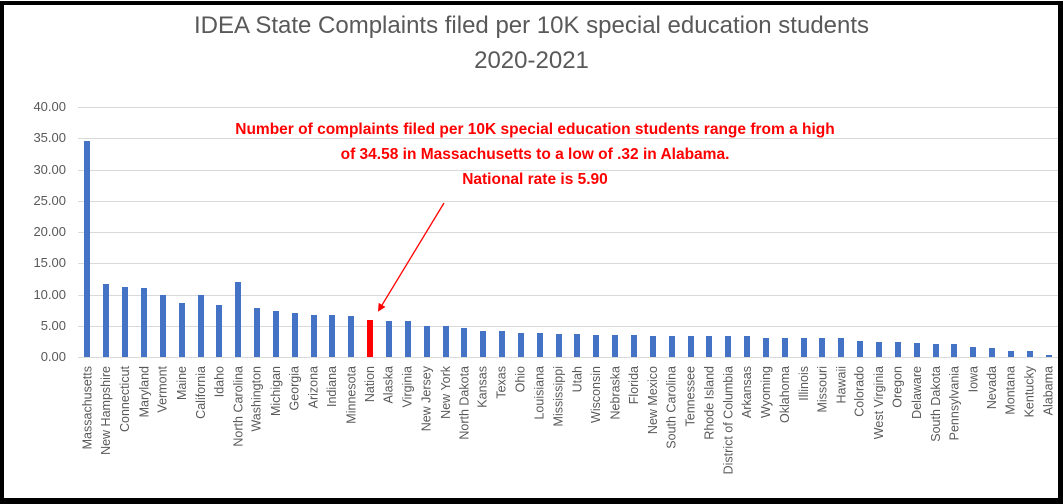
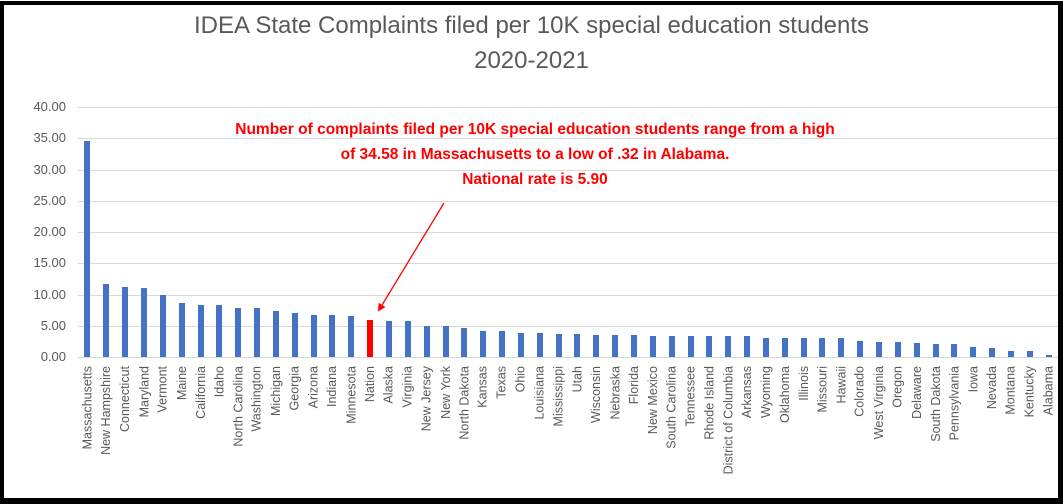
California: 10 -> 8
North Carolina: 12 -> 8
